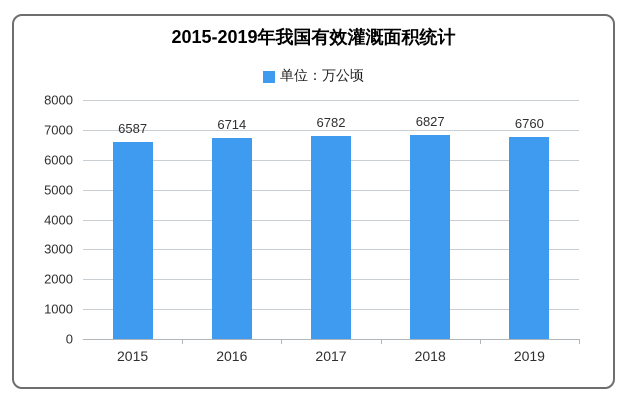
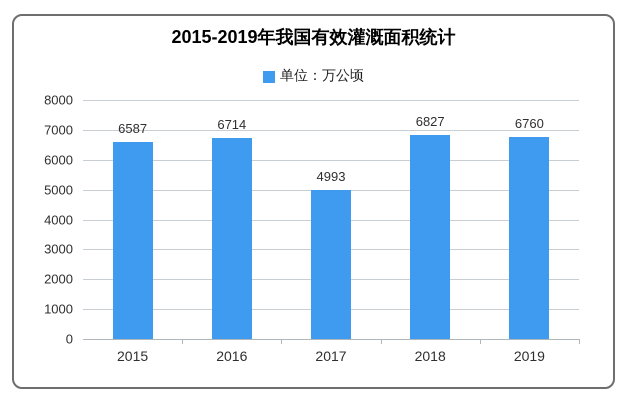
2017: 6782 -> 4993
